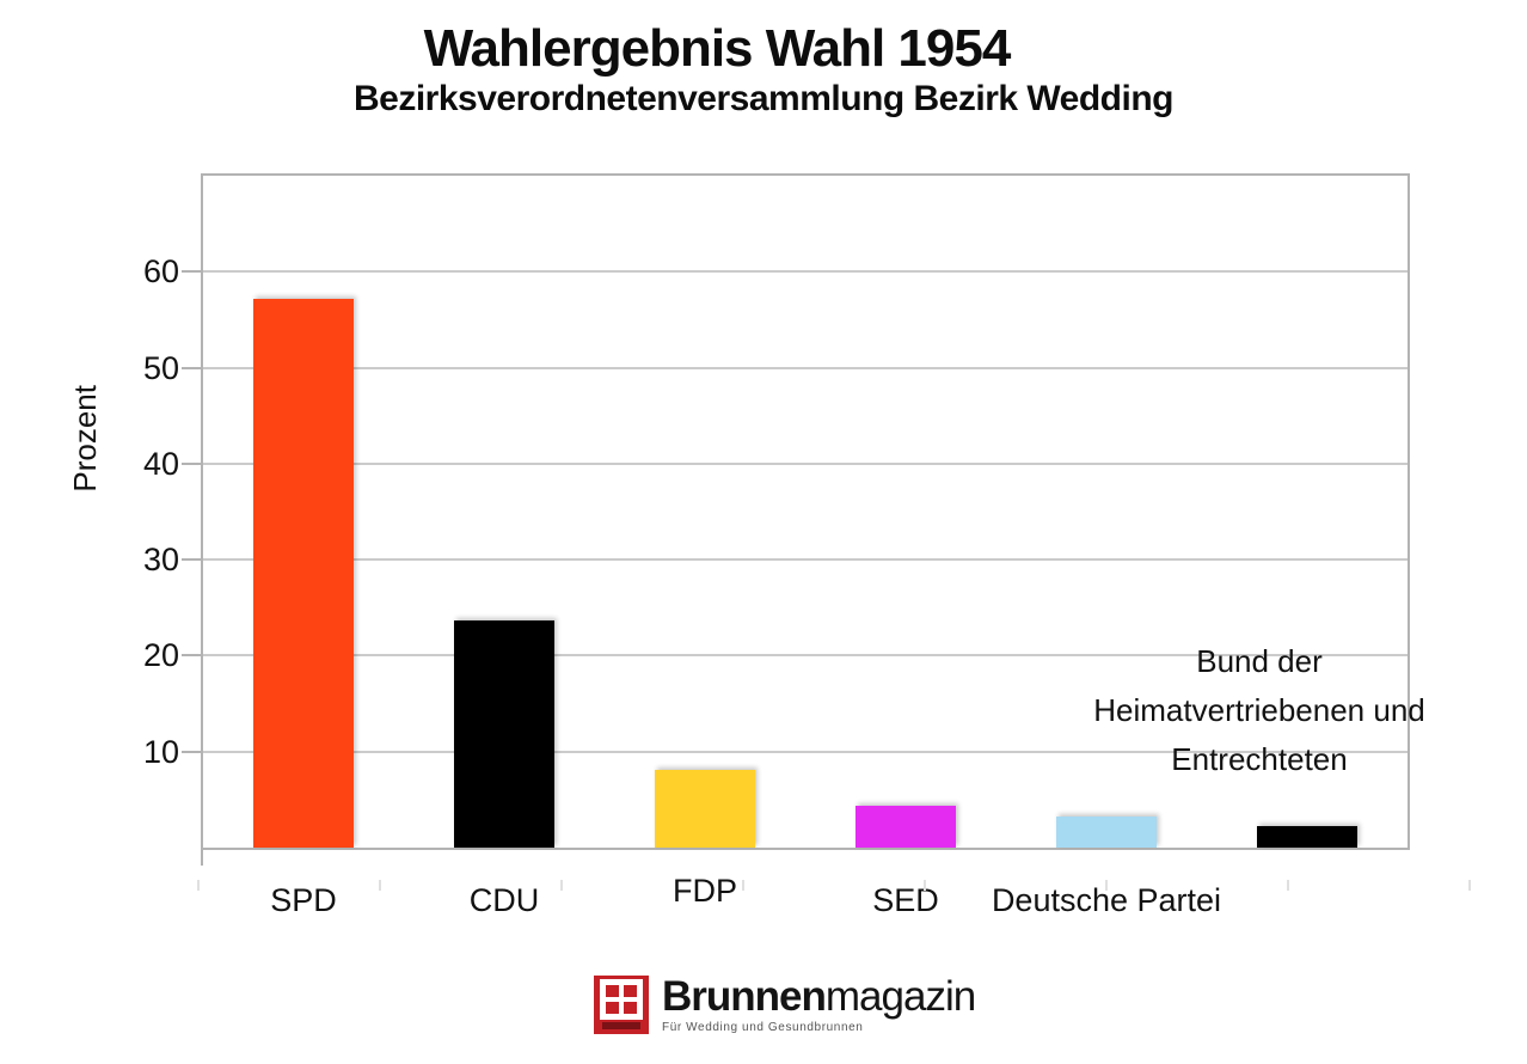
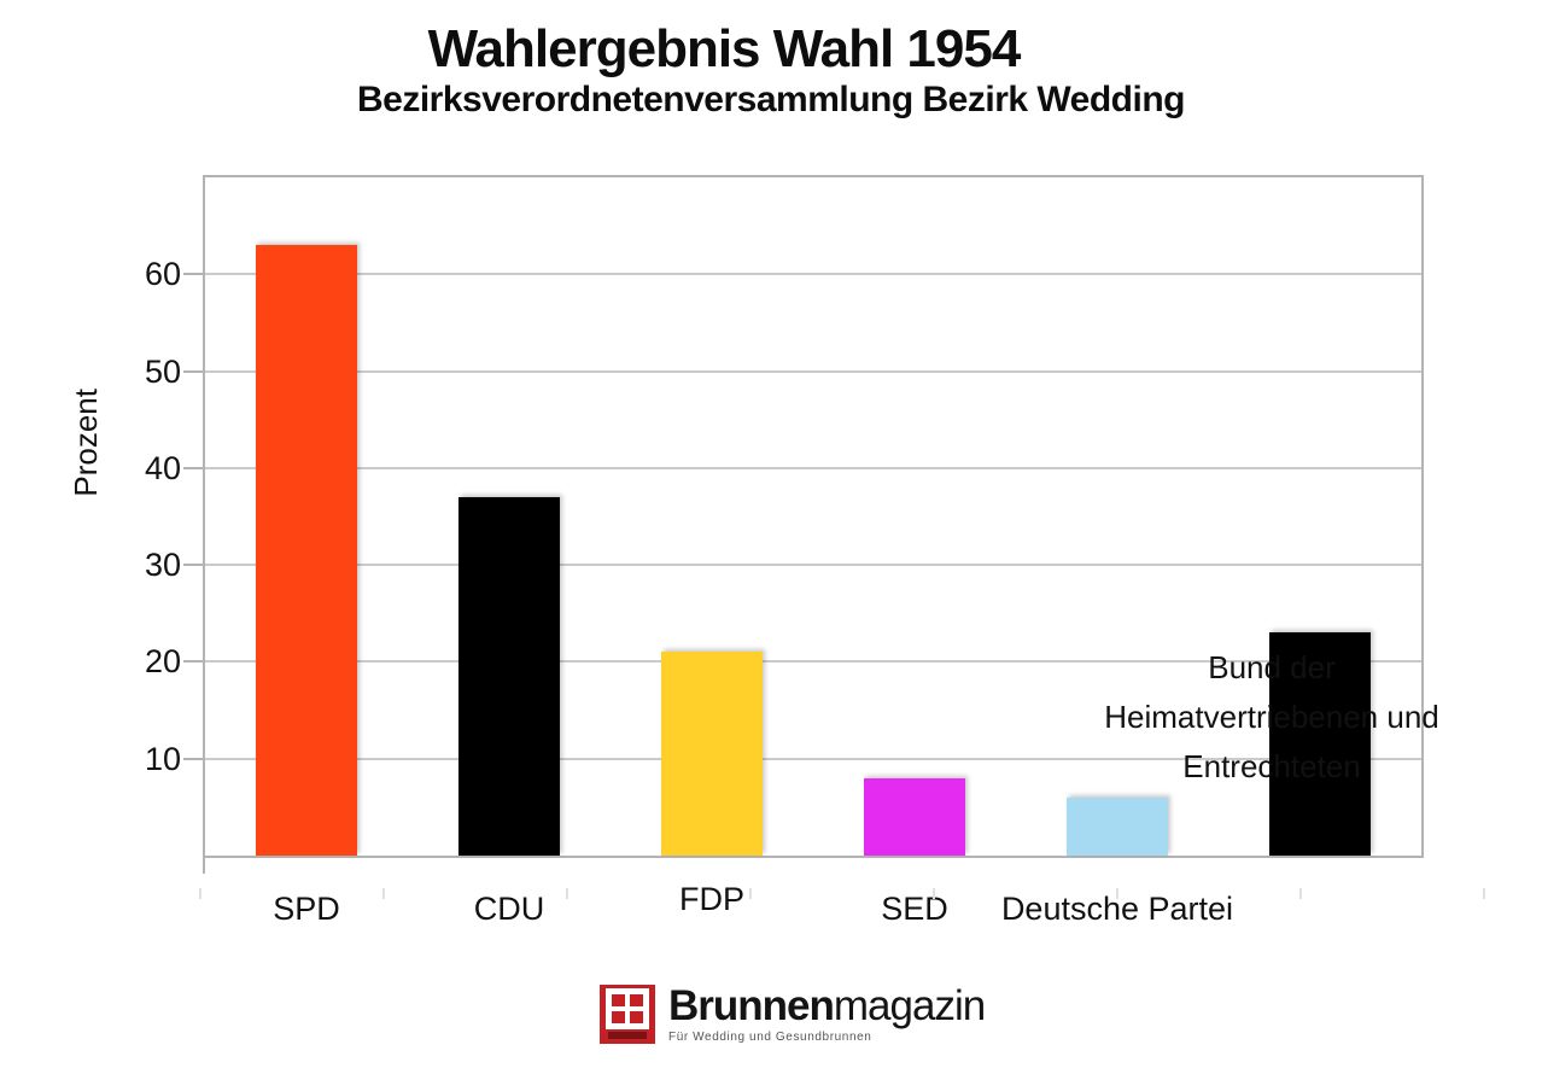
SPD: 57 -> 63
CDU: 24 -> 37
FDP: 8 -> 21
SED: 4 -> 8
Deutsche Partei: 3 -> 6
Bund der Heimatvertriebenen und Entrechteten: 2 -> 23
